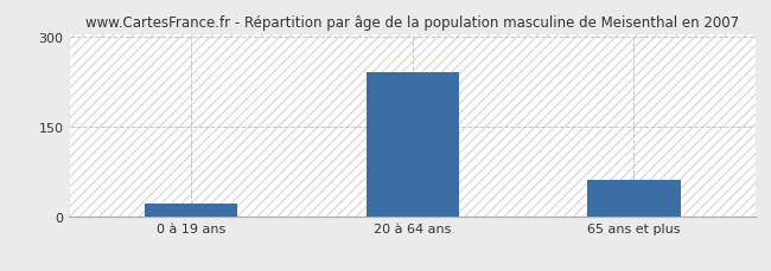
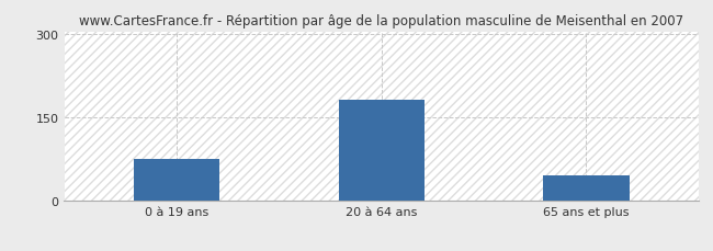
0 à 19 ans: 22 -> 75
20 à 64 ans: 242 -> 183
65 ans et plus: 62 -> 45
